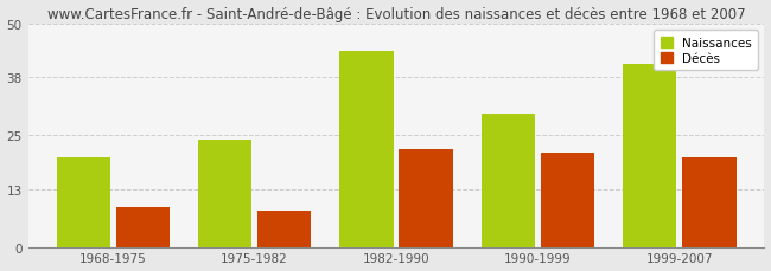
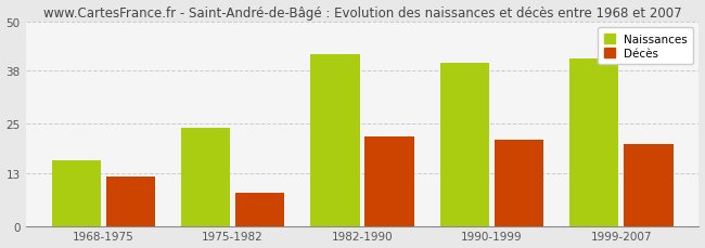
Naissances/1968-1975: 20 -> 16
Décès/1968-1975: 9 -> 12
Naissances/1982-1990: 44 -> 42
Naissances/1990-1999: 30 -> 40
